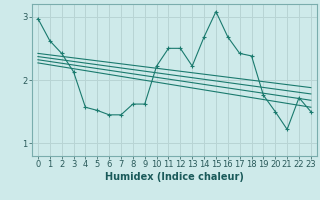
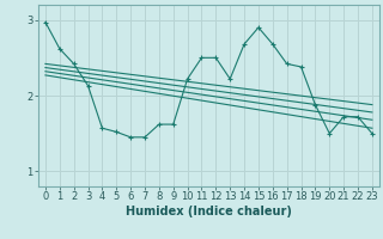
15: 3.08 -> 2.90
19: 1.76 -> 1.88
21: 1.22 -> 1.72
